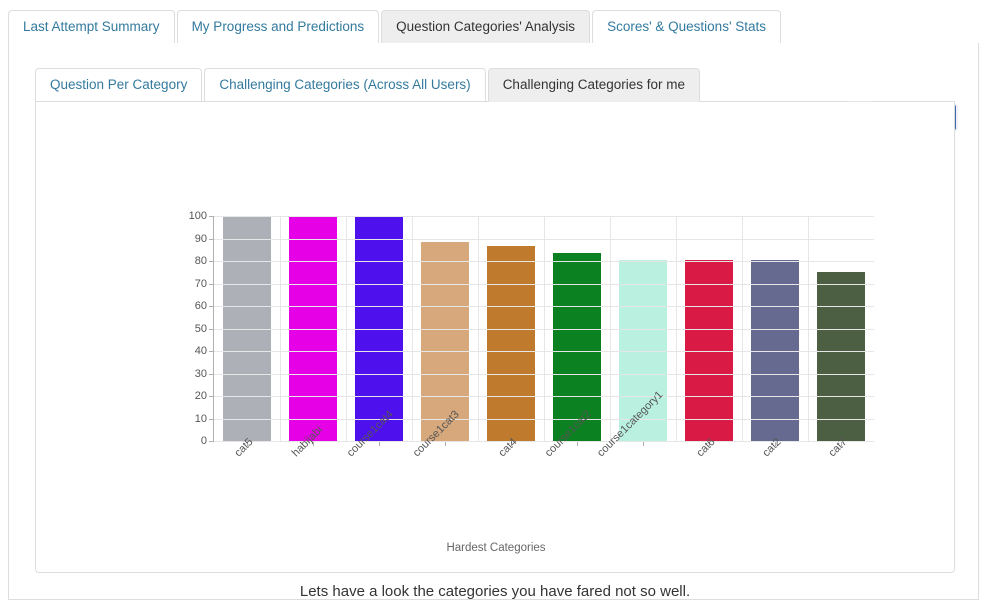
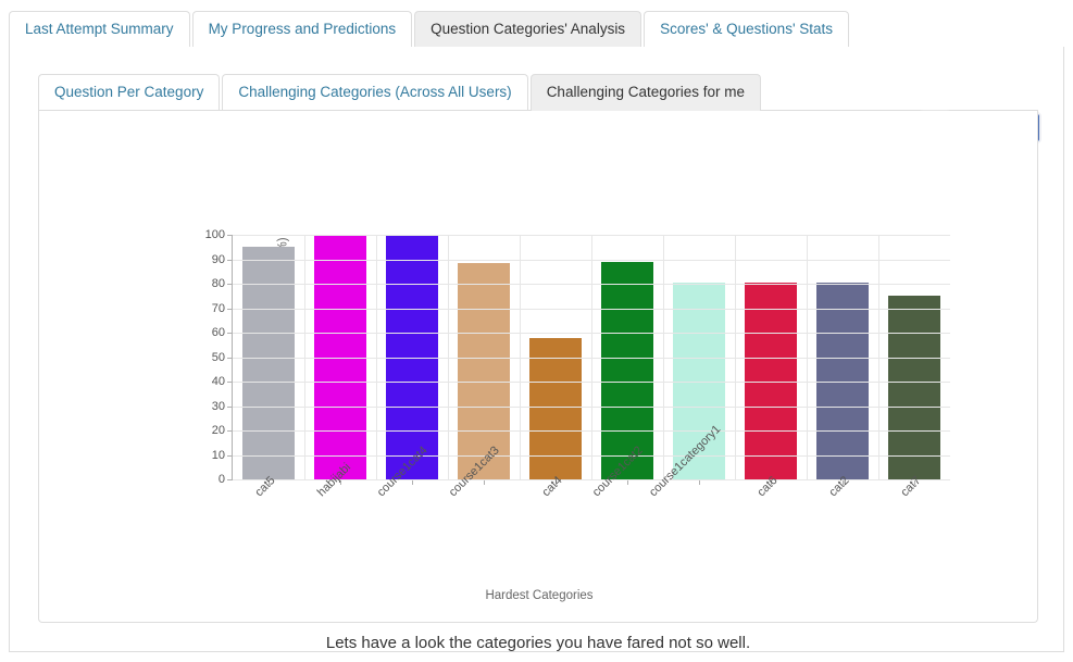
cat5: 100 -> 95
cat4: 86 -> 58
course1cat2: 84 -> 89
